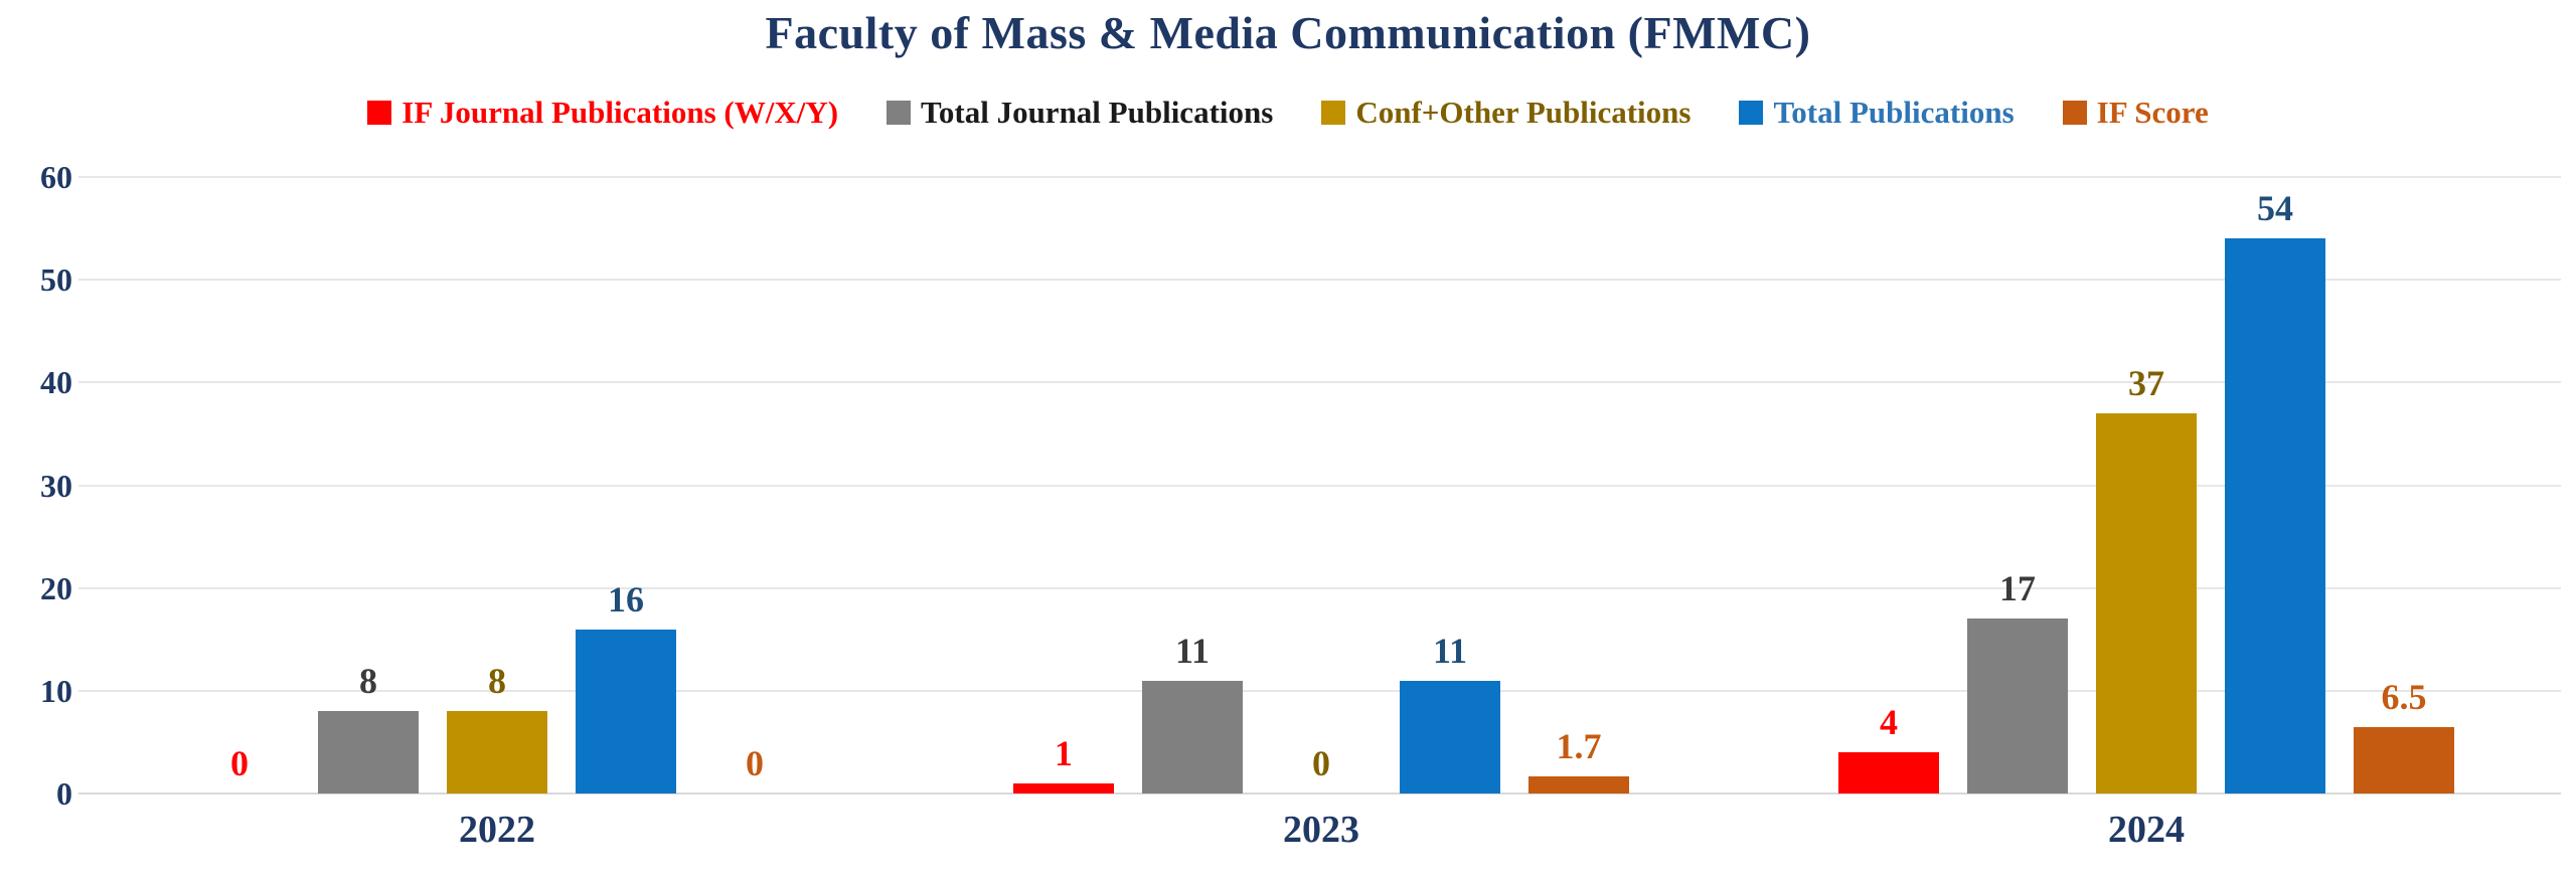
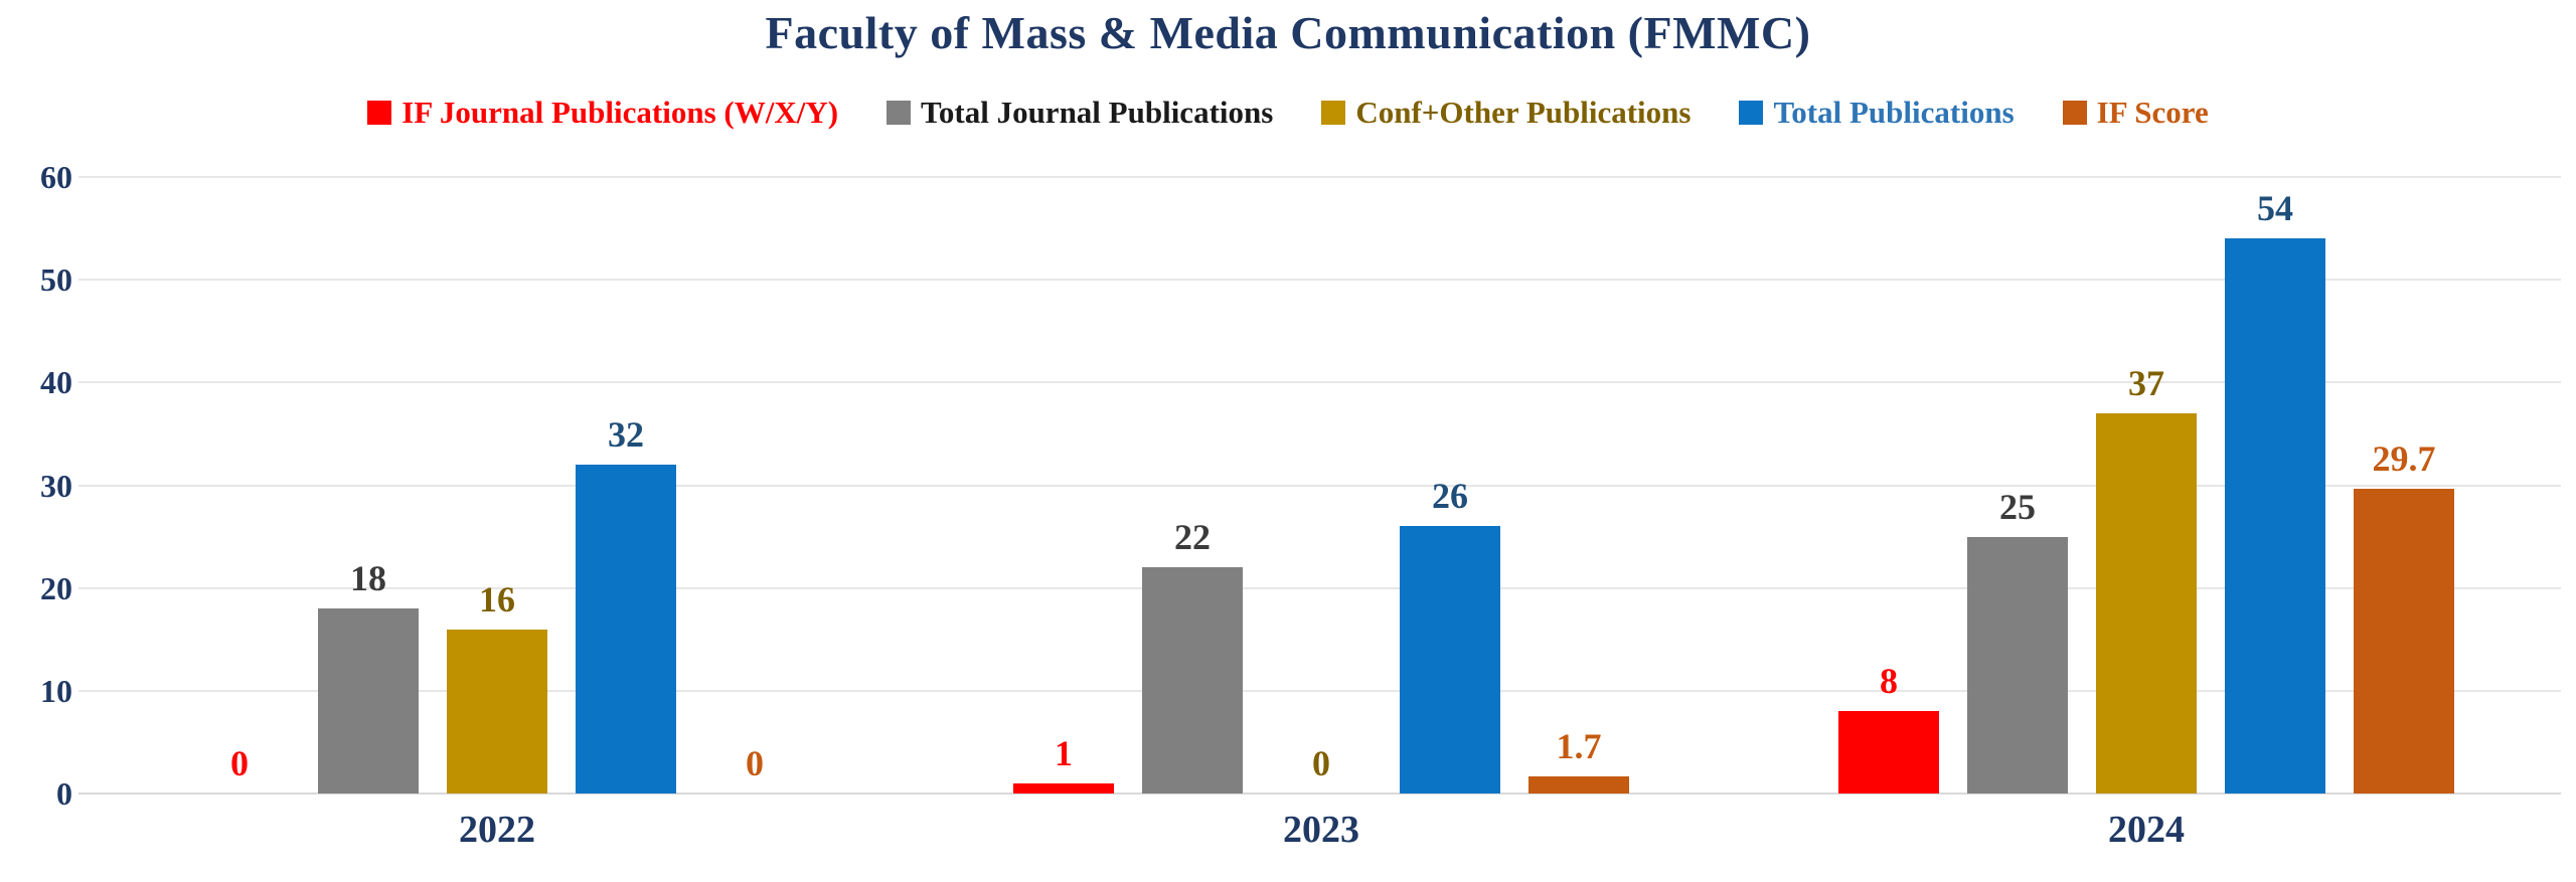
Total Journal Publications/2022: 8 -> 18
Conf+Other Publications/2022: 8 -> 16
Total Publications/2022: 16 -> 32
Total Journal Publications/2023: 11 -> 22
Total Publications/2023: 11 -> 26
IF Journal Publications (W/X/Y)/2024: 4 -> 8
Total Journal Publications/2024: 17 -> 25
IF Score/2024: 6.5 -> 29.7
